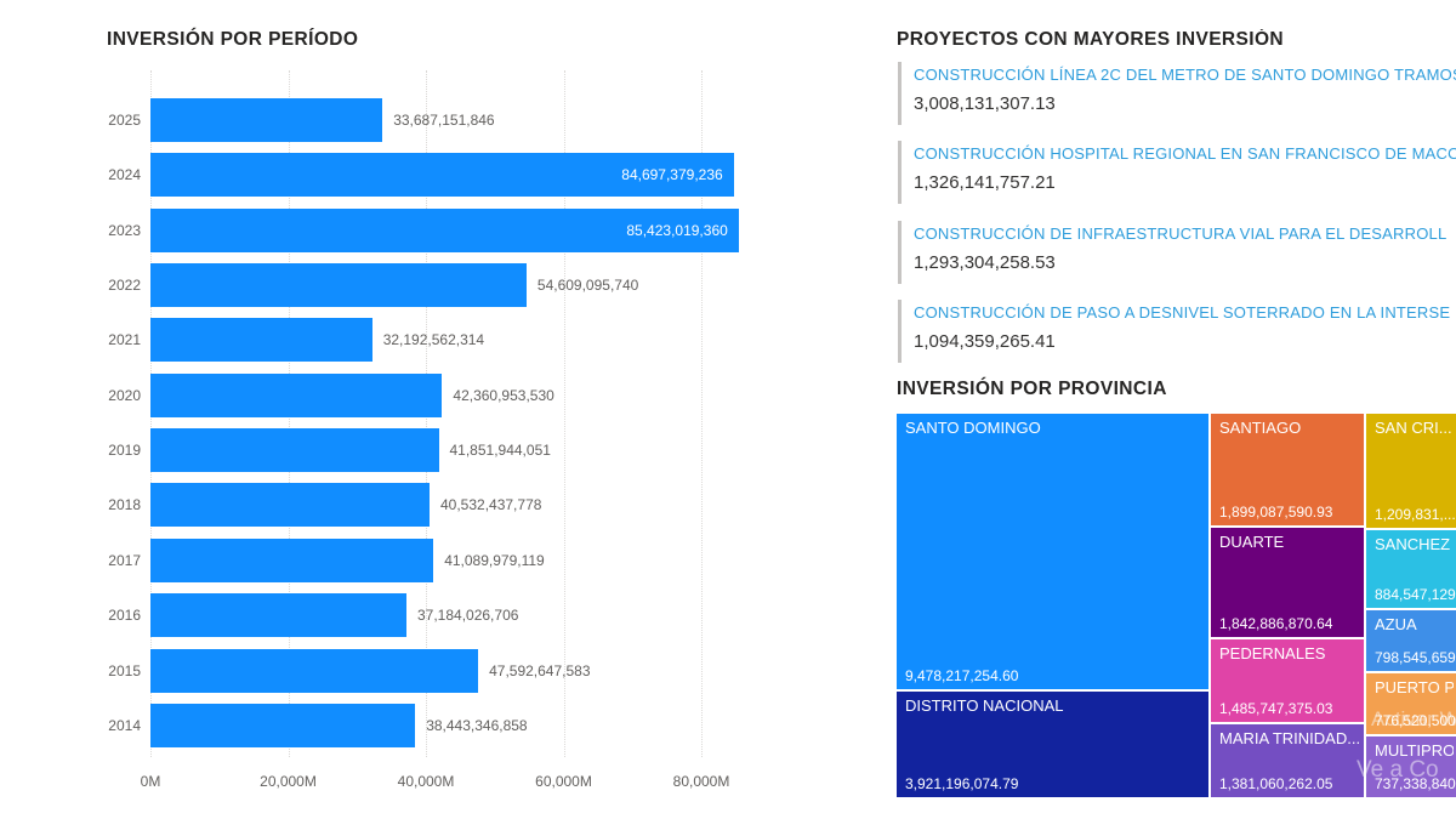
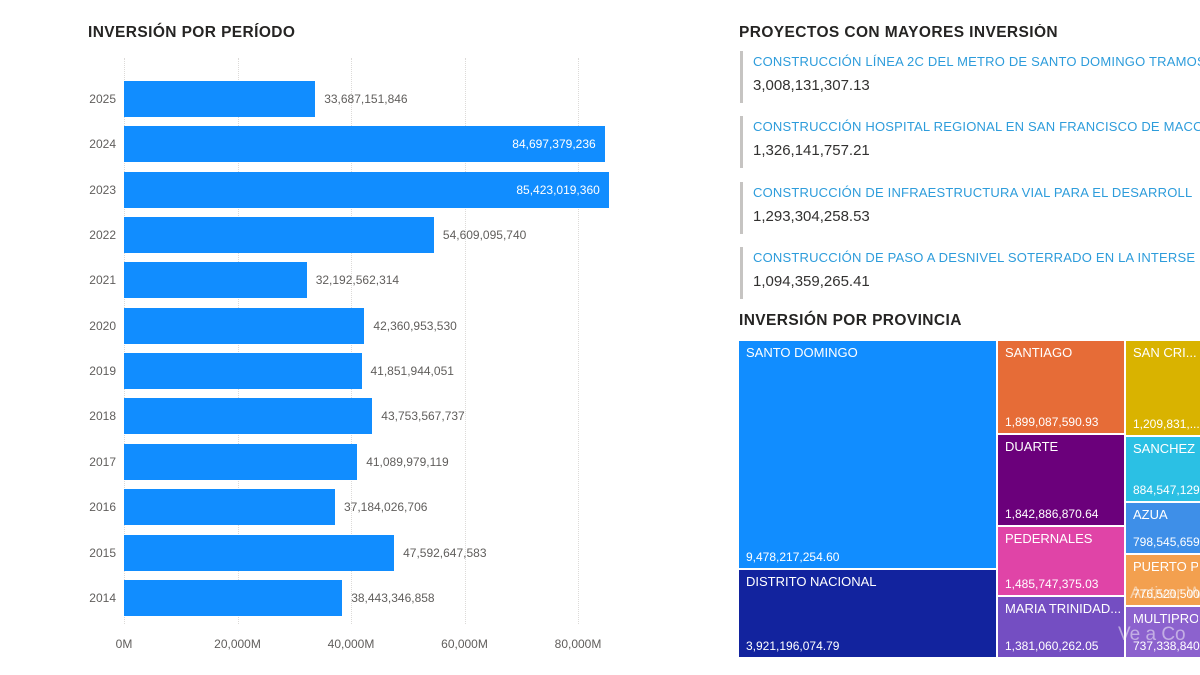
INVERSIÓN POR PERÍODO/2018: 40,532,437,778 -> 43,753,567,737
